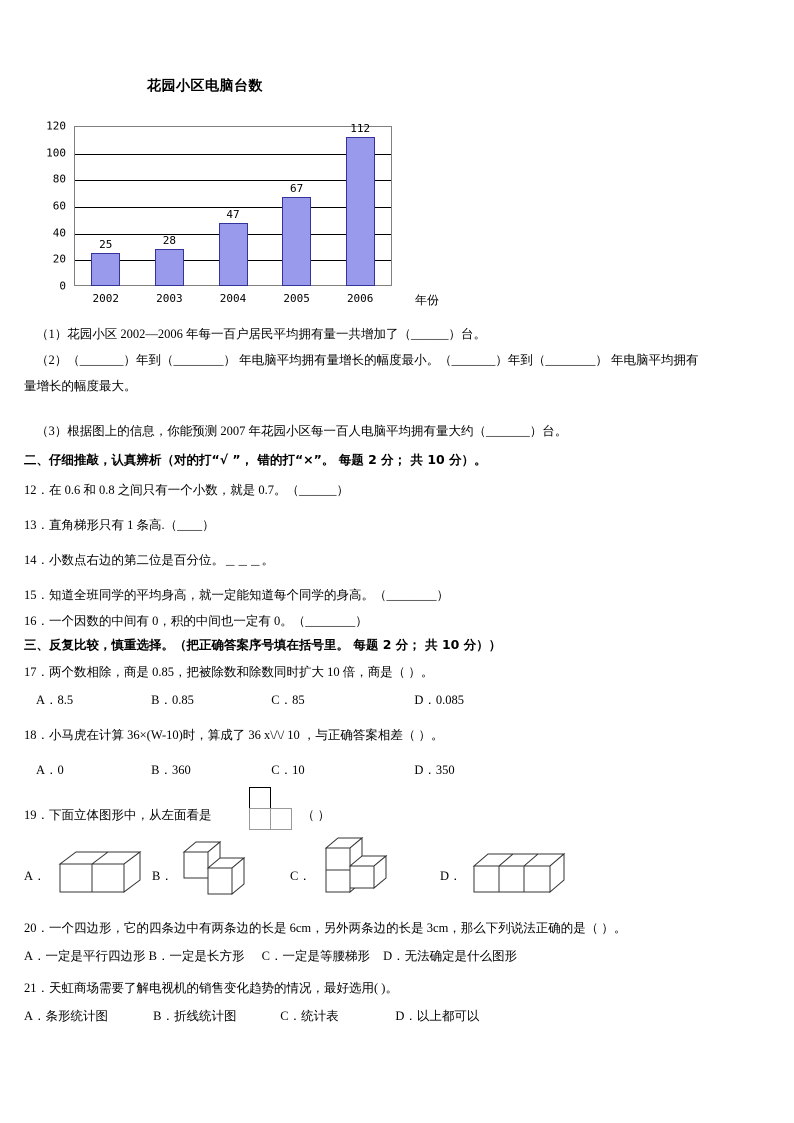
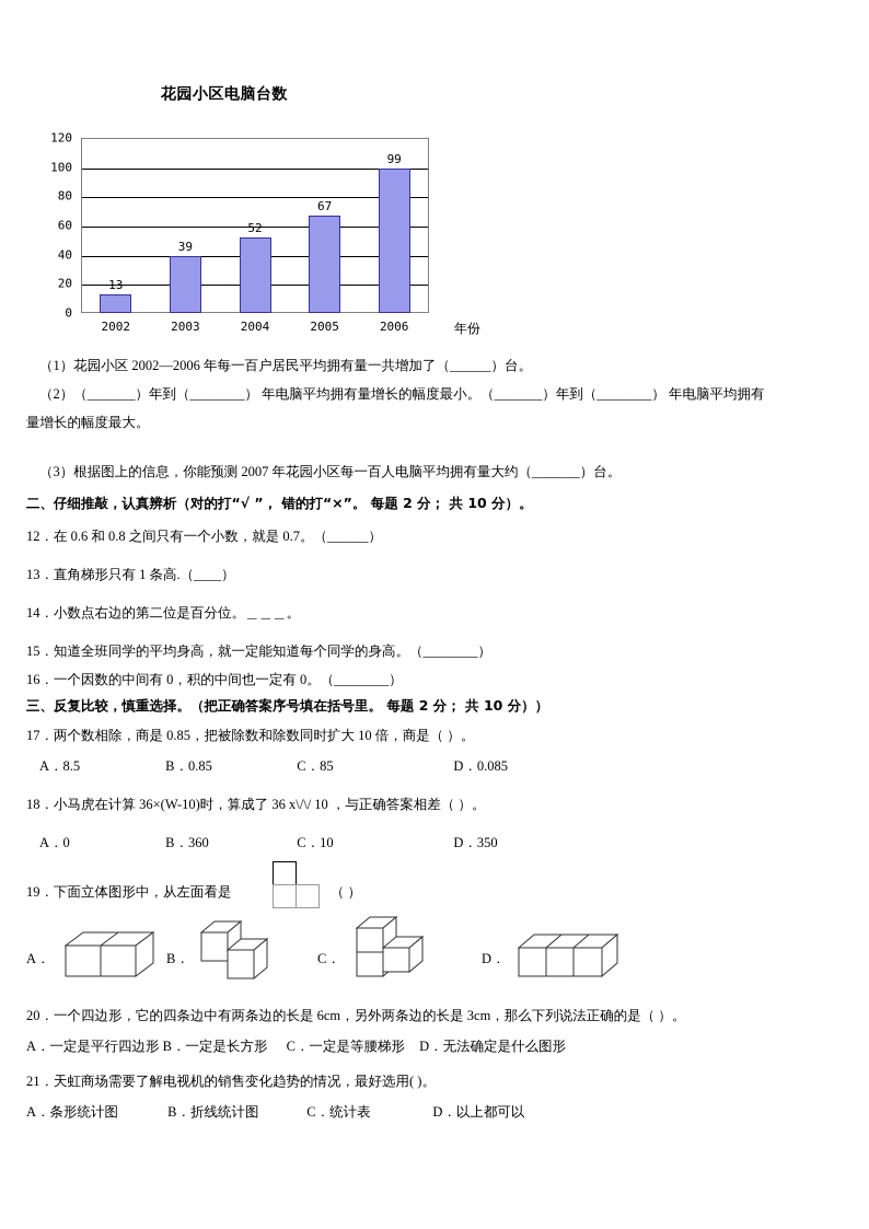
2002: 25 -> 13
2003: 28 -> 39
2004: 47 -> 52
2006: 112 -> 99
